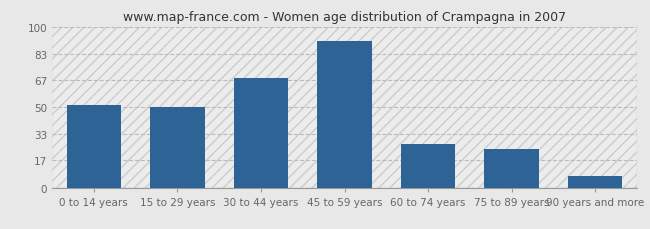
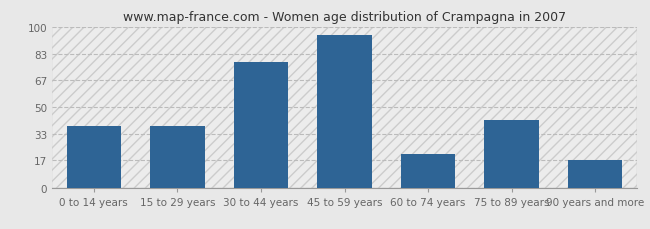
0 to 14 years: 51 -> 38
15 to 29 years: 50 -> 38
30 to 44 years: 68 -> 78
45 to 59 years: 91 -> 95
60 to 74 years: 27 -> 21
75 to 89 years: 24 -> 42
90 years and more: 7 -> 17
